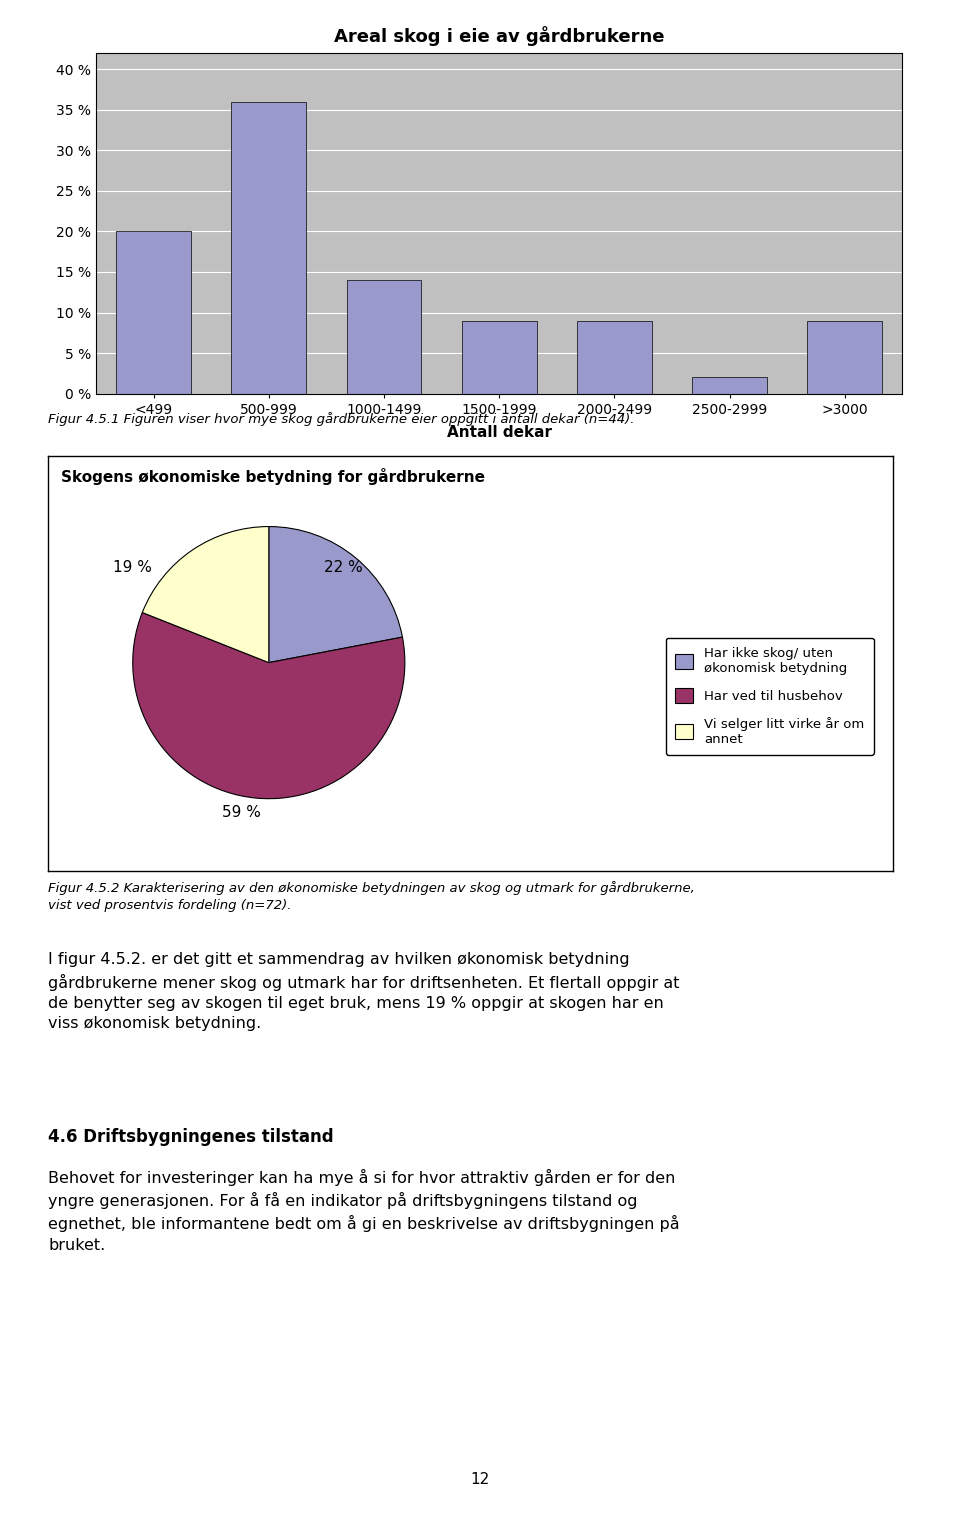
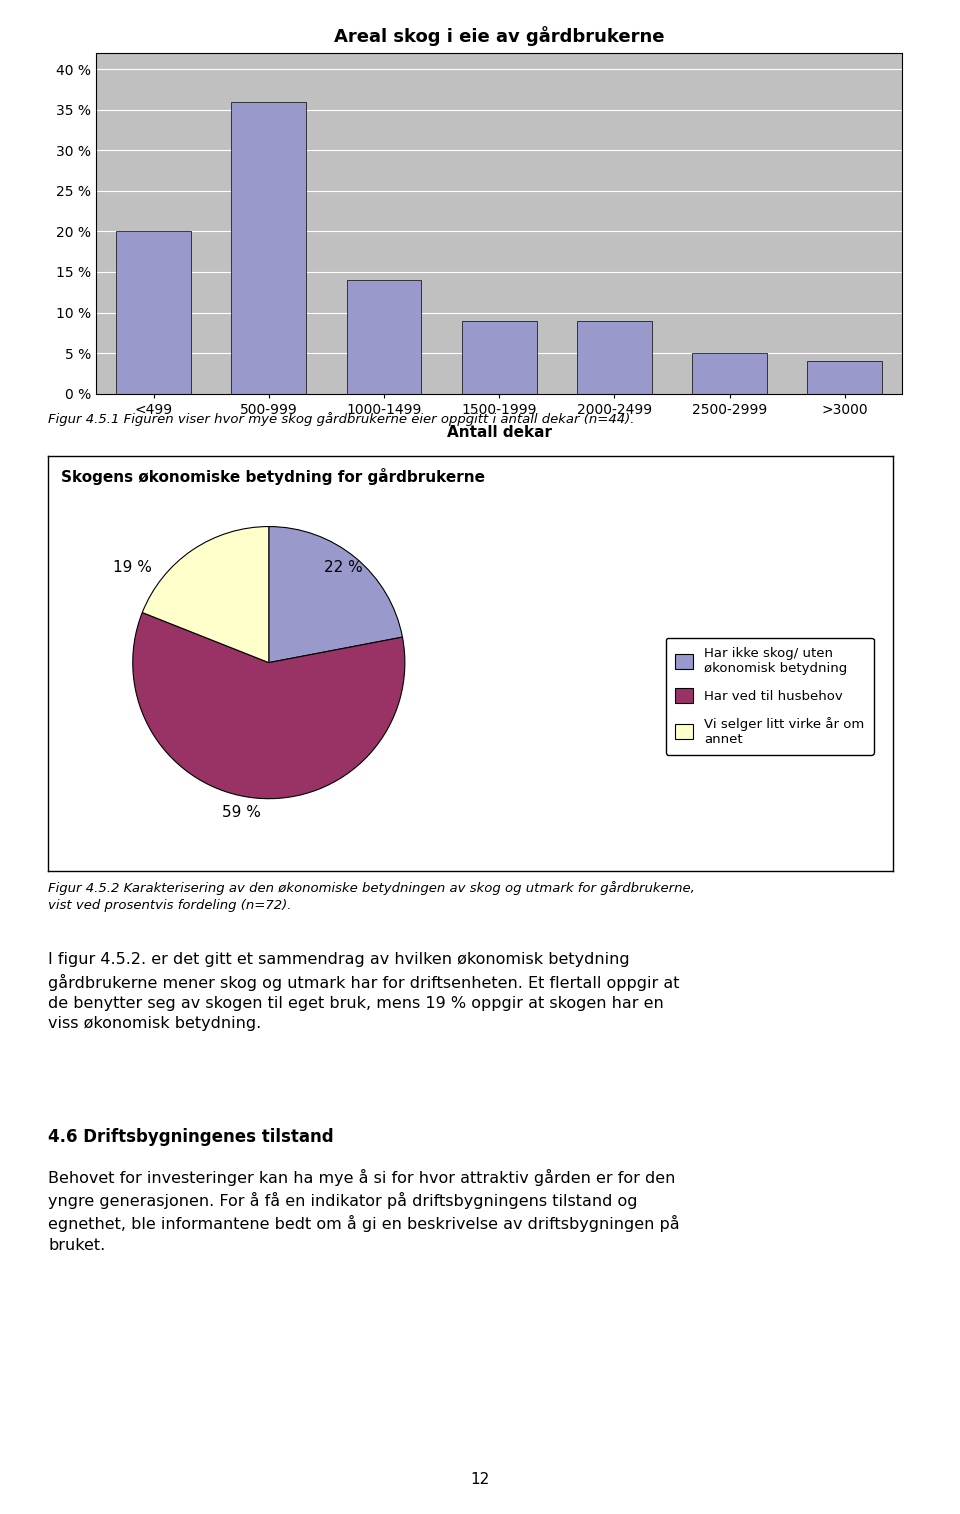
2500-2999: 2 % -> 5 %
>3000: 9 % -> 4 %
